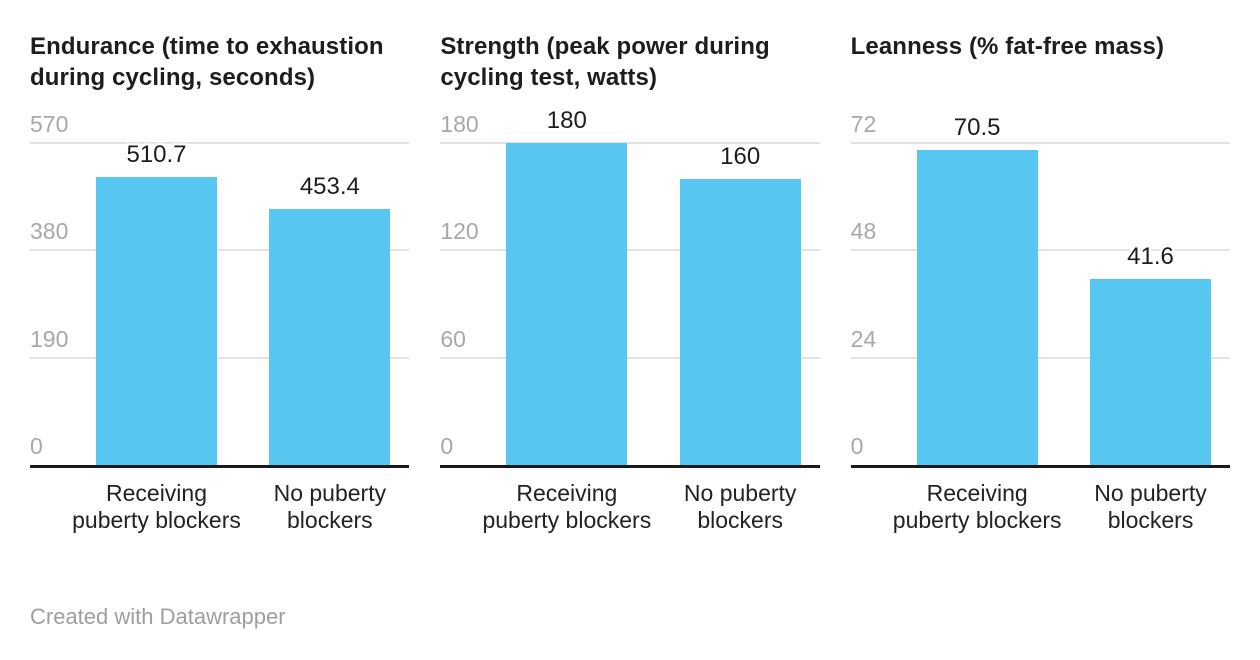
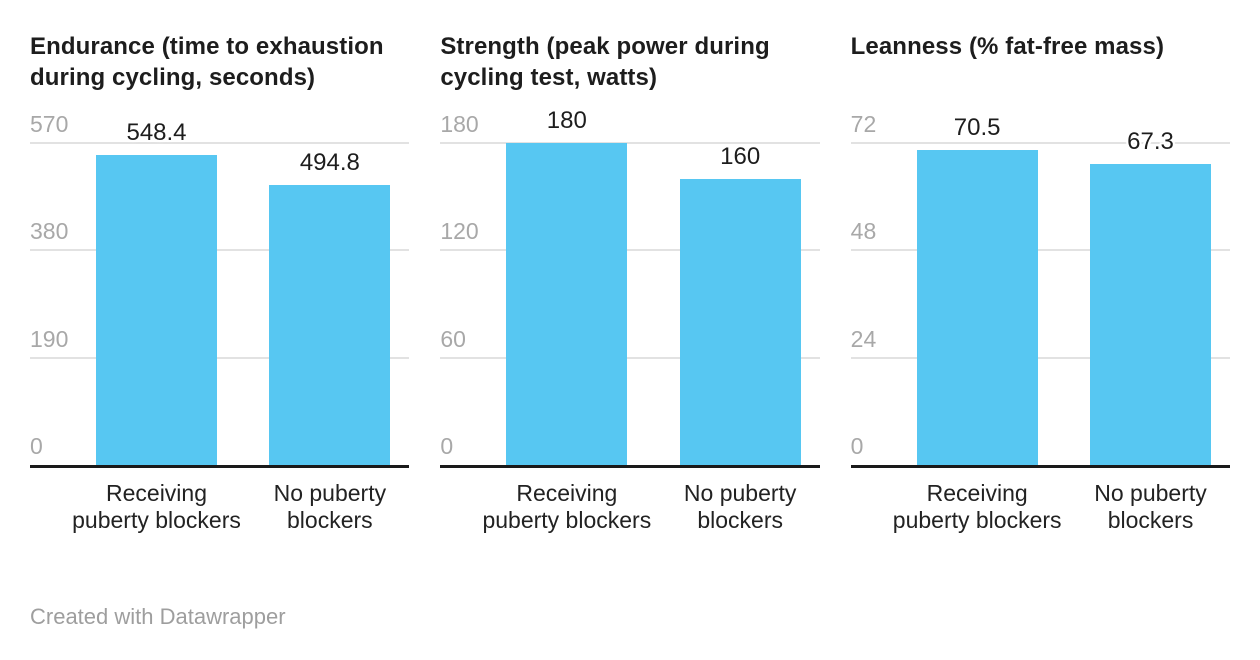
Endurance (time to exhaustion during cycling, seconds)/Receiving puberty blockers: 510.7 -> 548.4
Endurance (time to exhaustion during cycling, seconds)/No puberty blockers: 453.4 -> 494.8
Leanness (% fat-free mass)/No puberty blockers: 41.6 -> 67.3
